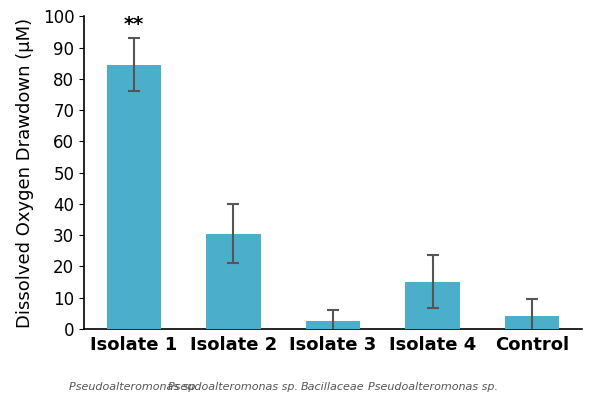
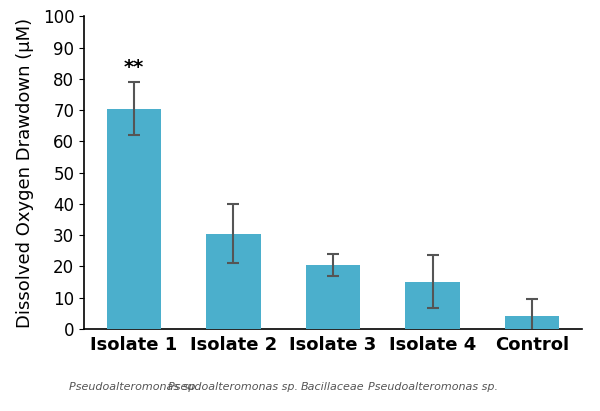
Isolate 1: 84.5 -> 70.5
Isolate 3: 2.5 -> 20.5
